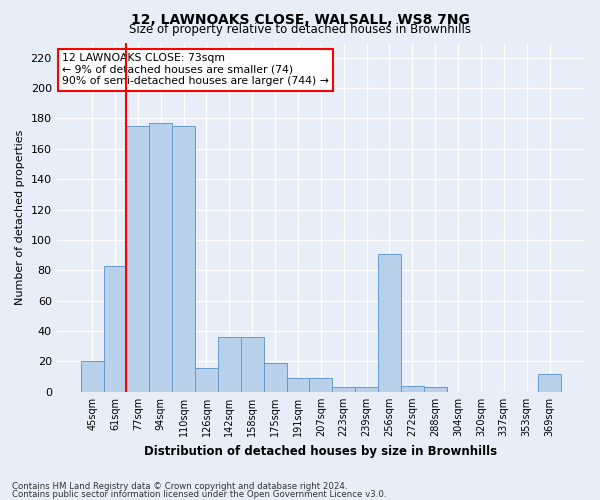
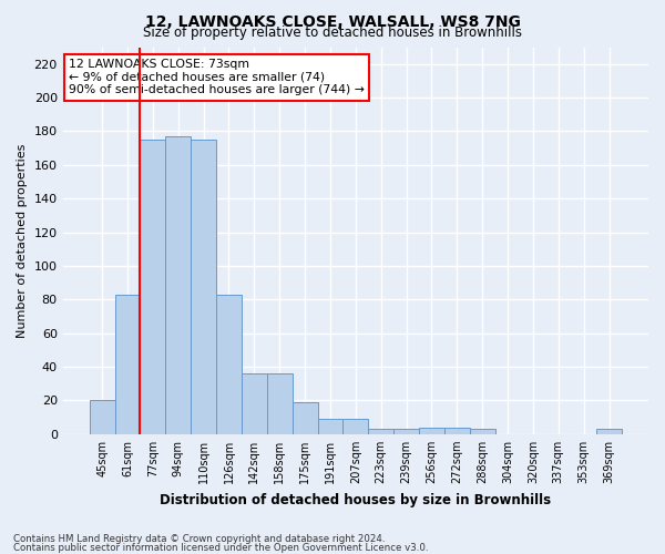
126sqm: 16 -> 83
256sqm: 91 -> 4
369sqm: 12 -> 3
